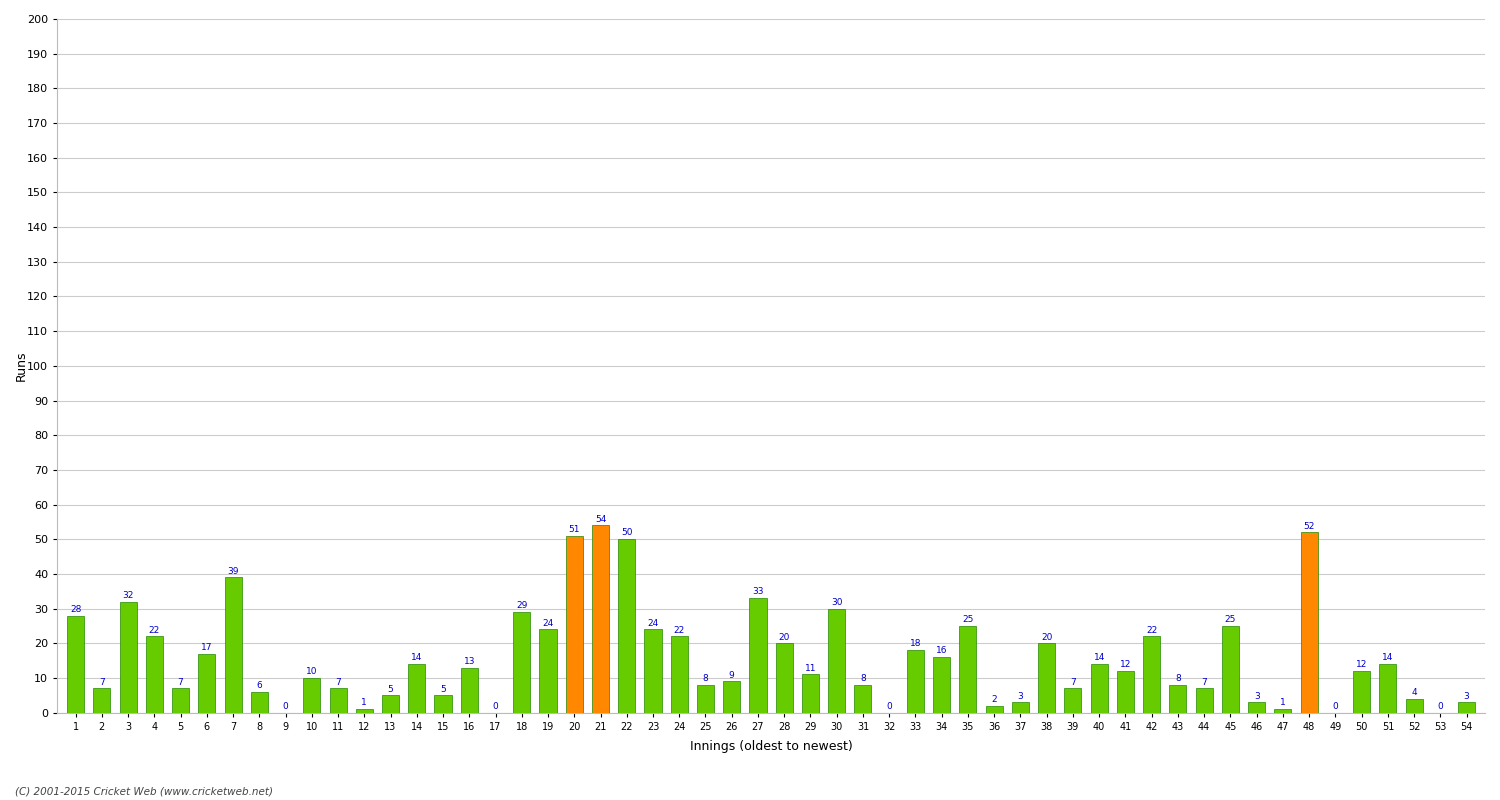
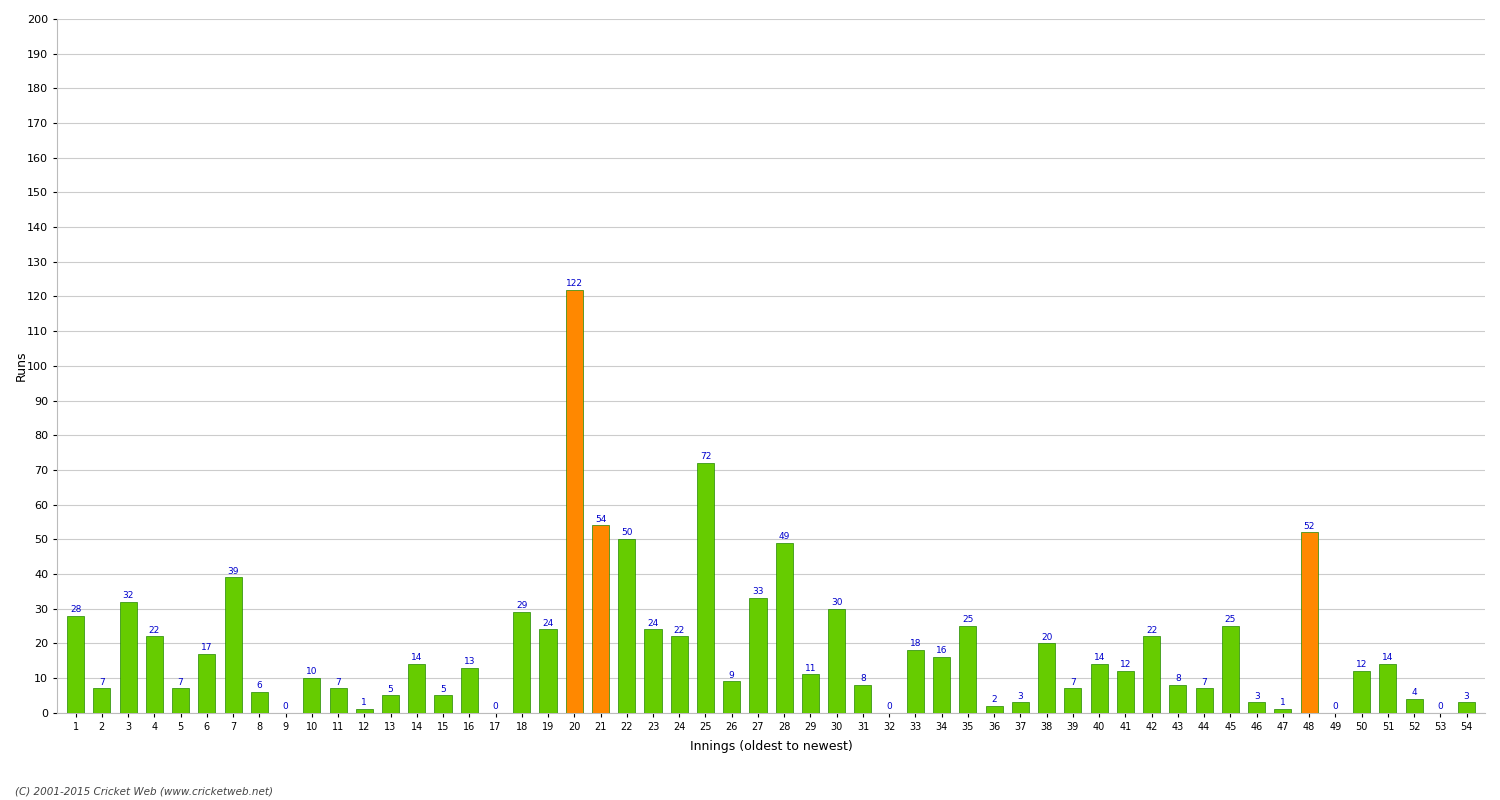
20: 51 -> 122
25: 8 -> 72
28: 20 -> 49
